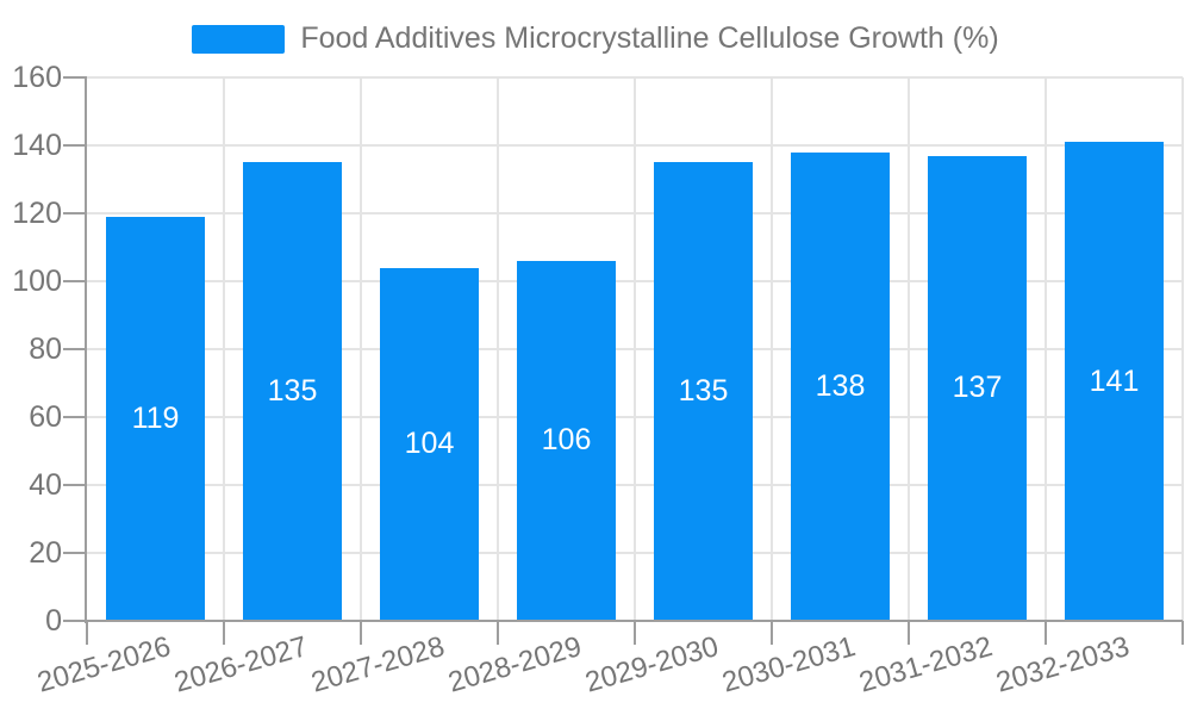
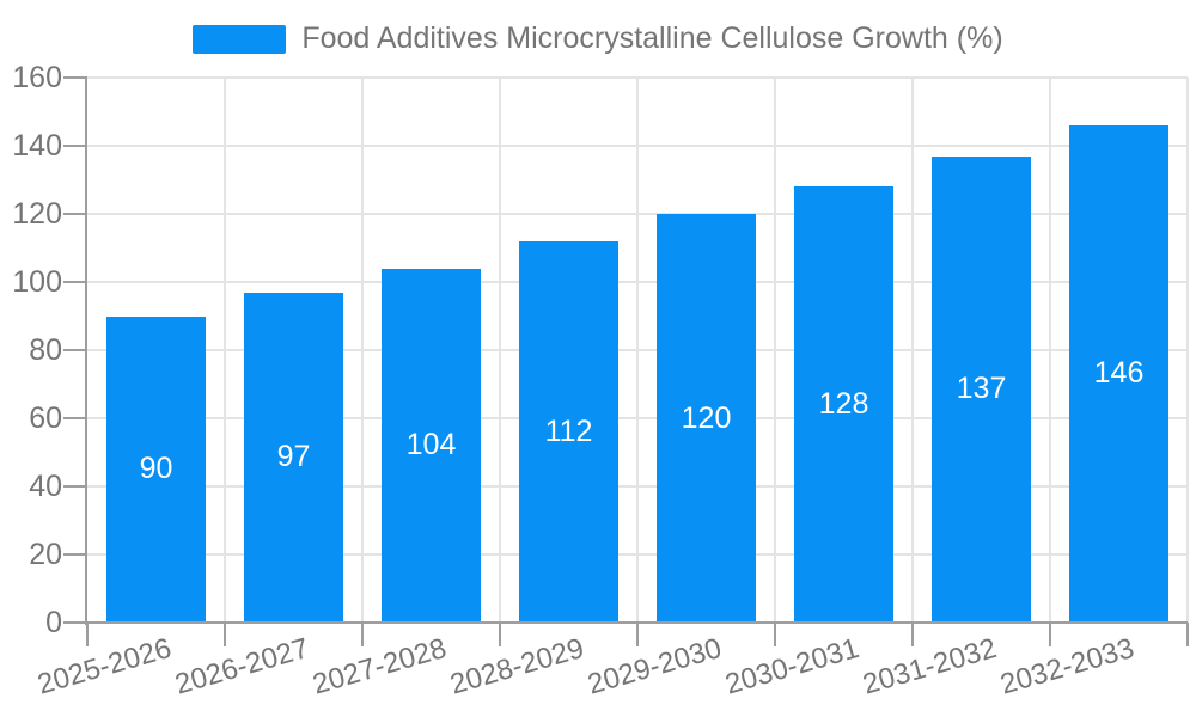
2025-2026: 119 -> 90
2026-2027: 135 -> 97
2028-2029: 106 -> 112
2029-2030: 135 -> 120
2030-2031: 138 -> 128
2032-2033: 141 -> 146
